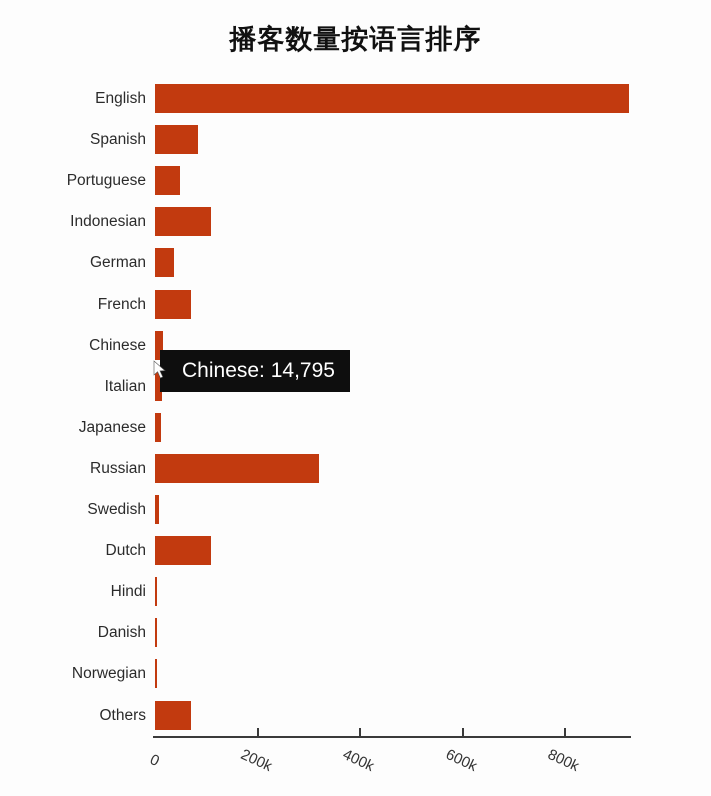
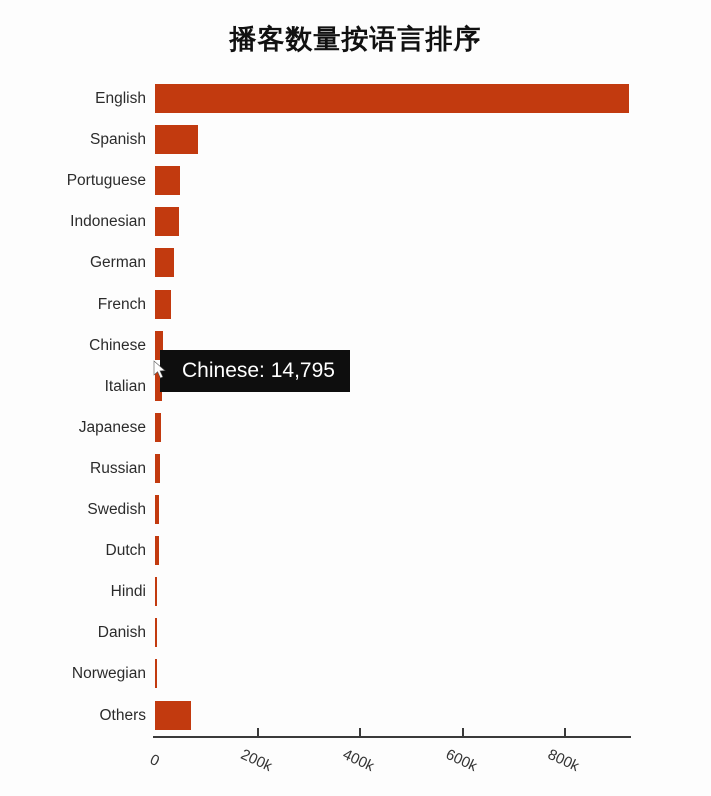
Indonesian: 110k -> 50k
French: 70k -> 30k
Russian: 320k -> 10k
Dutch: 110k -> 10k
